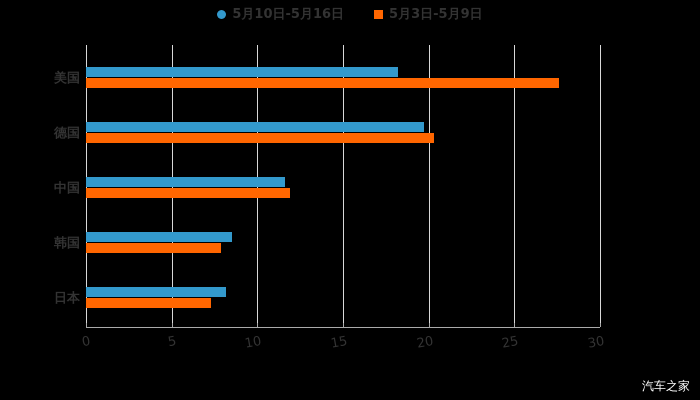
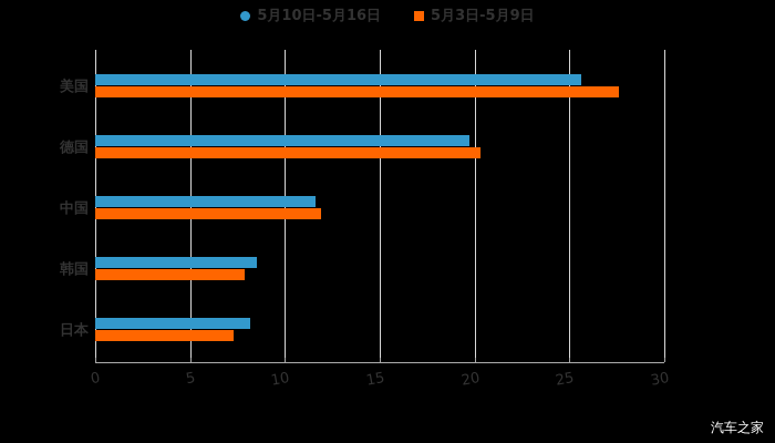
5月10日-5月16日/美国: 18.2 -> 25.6
